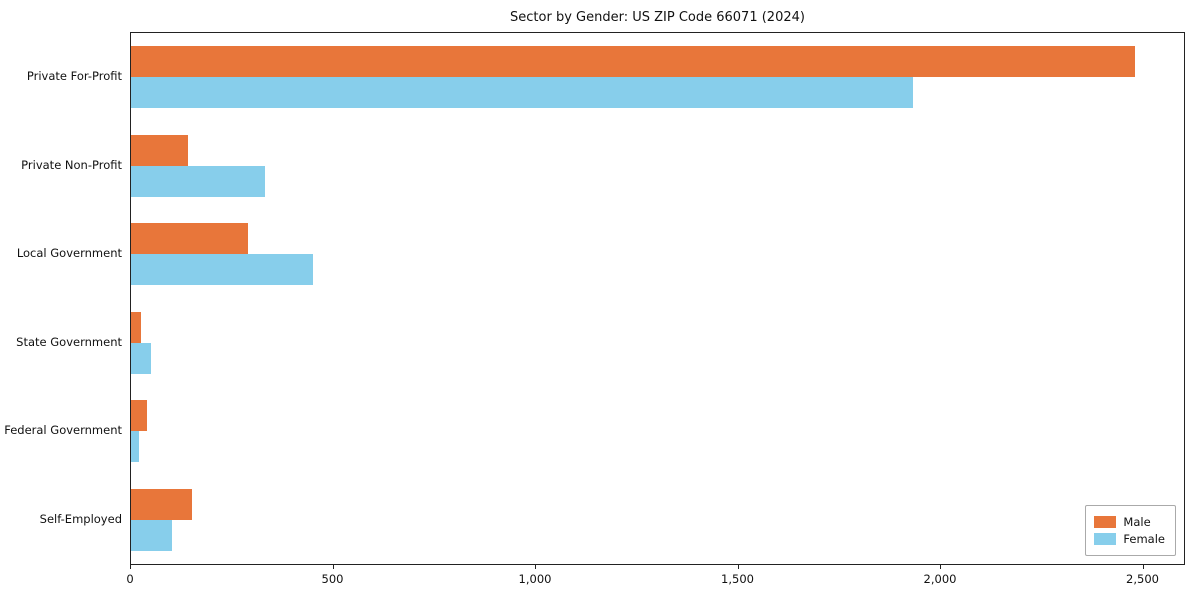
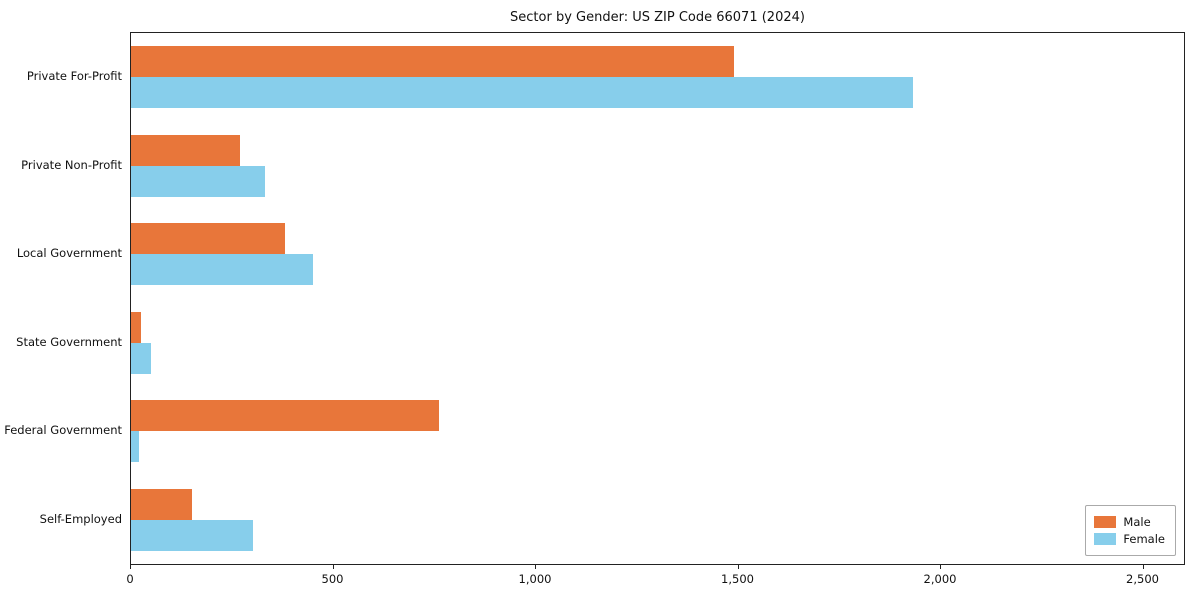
Male/Private For-Profit: 2480 -> 1490
Male/Private Non-Profit: 140 -> 270
Male/Local Government: 290 -> 380
Male/Federal Government: 40 -> 760
Female/Self-Employed: 100 -> 300
